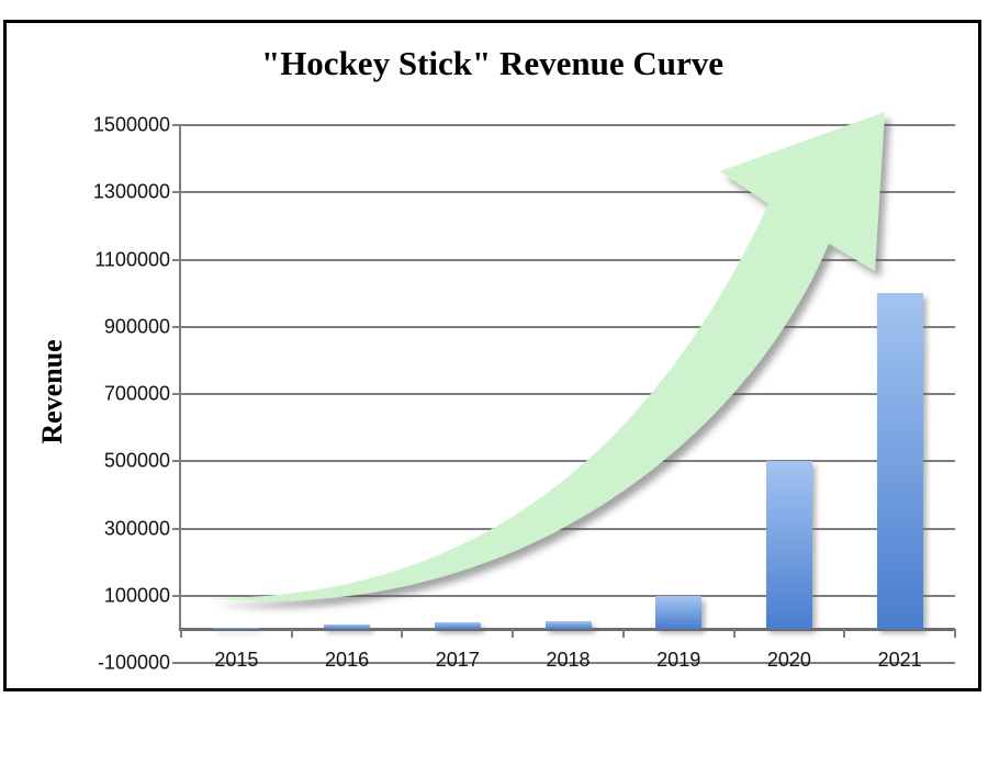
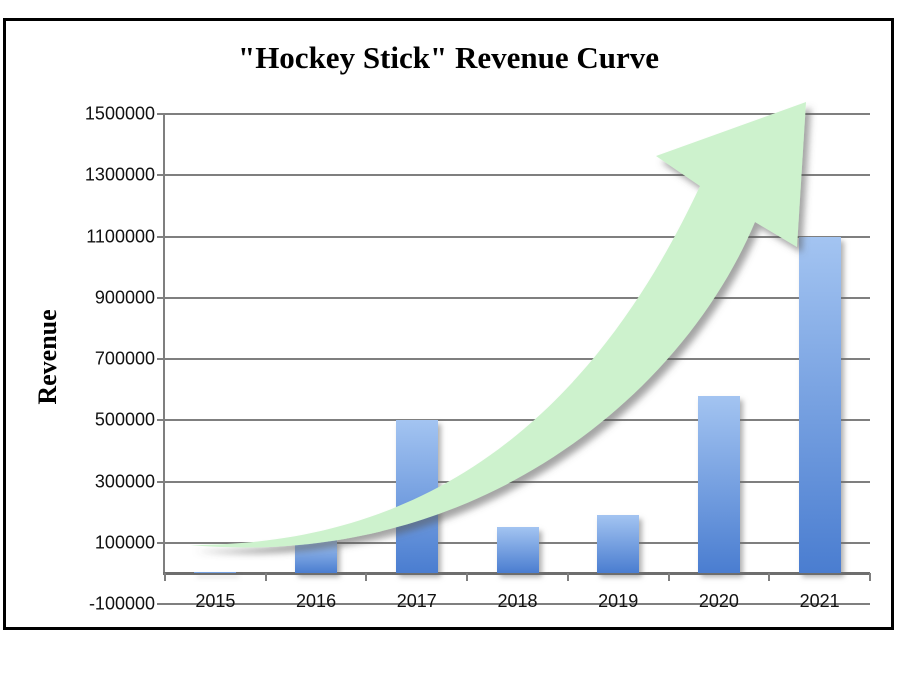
2016: 20000 -> 110000
2017: 20000 -> 500000
2018: 20000 -> 150000
2019: 100000 -> 190000
2020: 500000 -> 580000
2021: 1000000 -> 1100000
